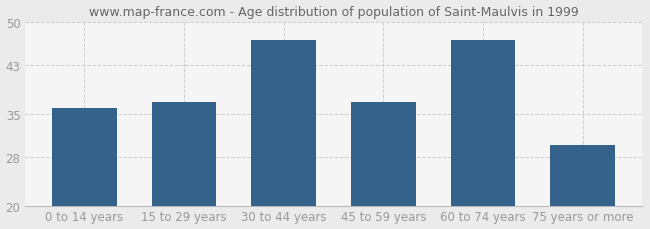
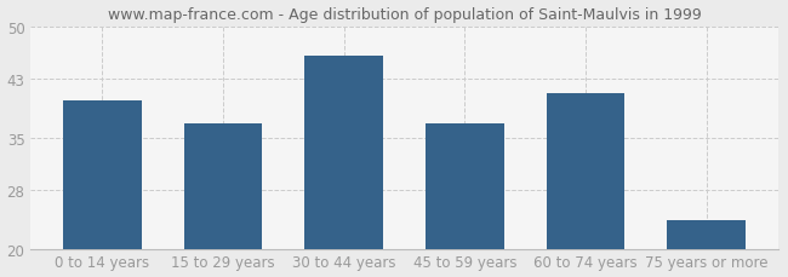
0 to 14 years: 36 -> 40
30 to 44 years: 47 -> 46
60 to 74 years: 47 -> 41
75 years or more: 30 -> 24
